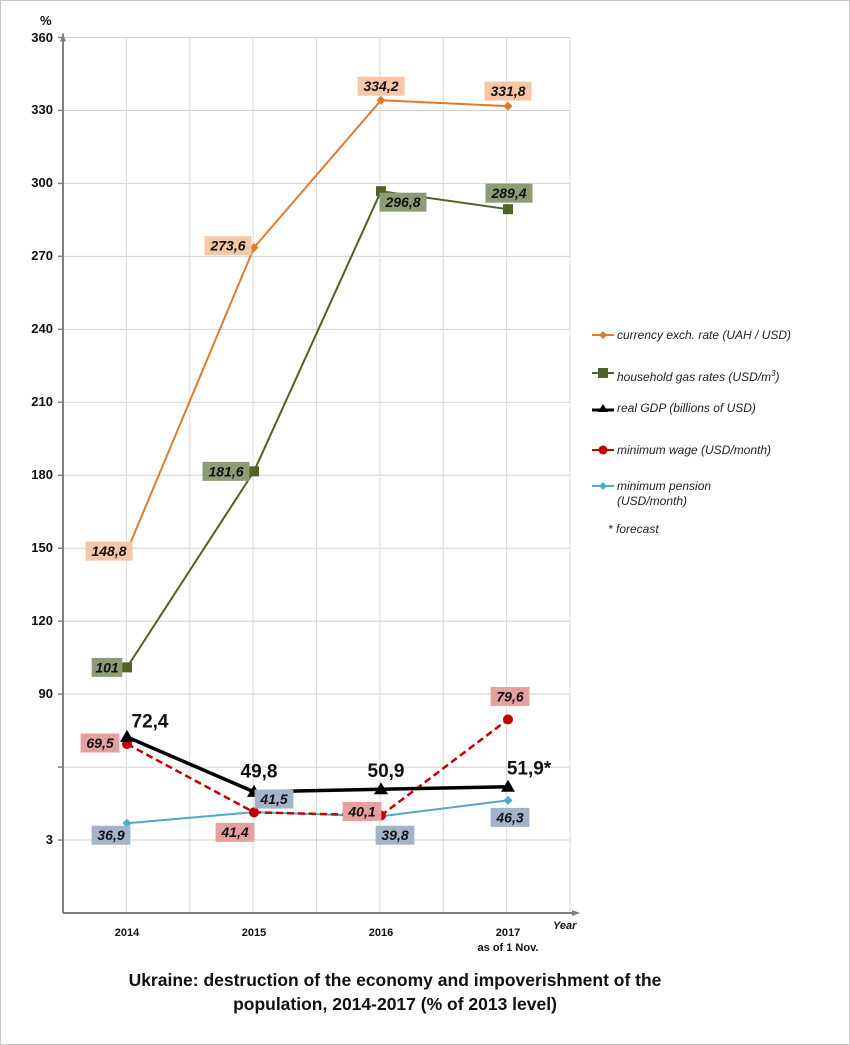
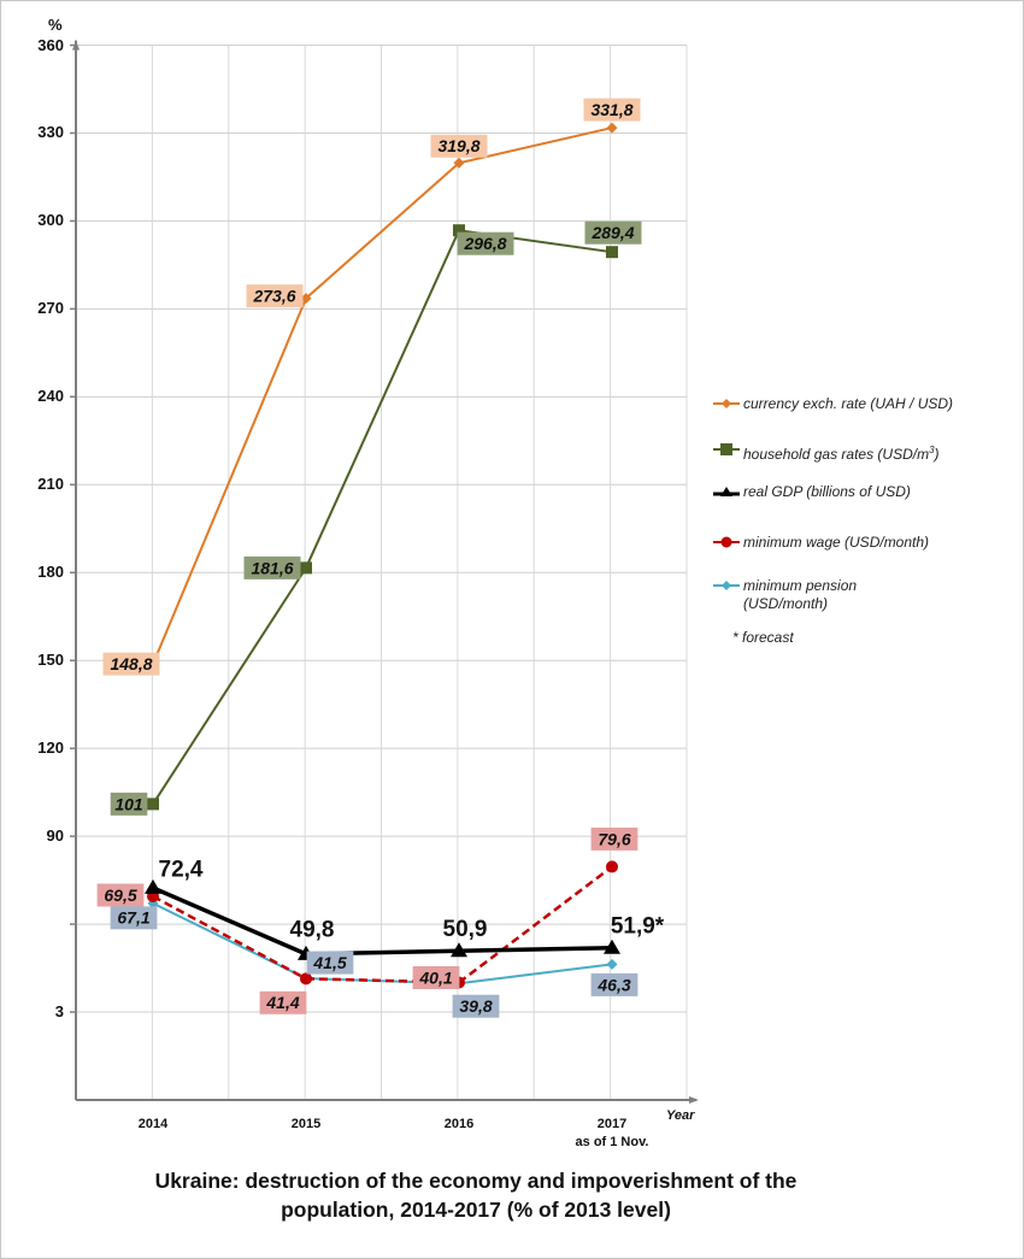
minimum pension (USD/month)/2014: 36,9 -> 67,1
currency exch. rate (UAH / USD)/2016: 334,2 -> 319,8
